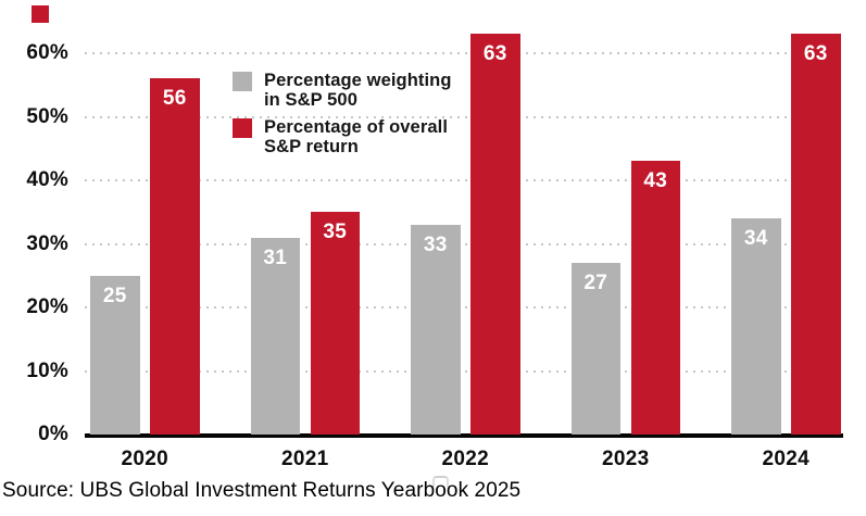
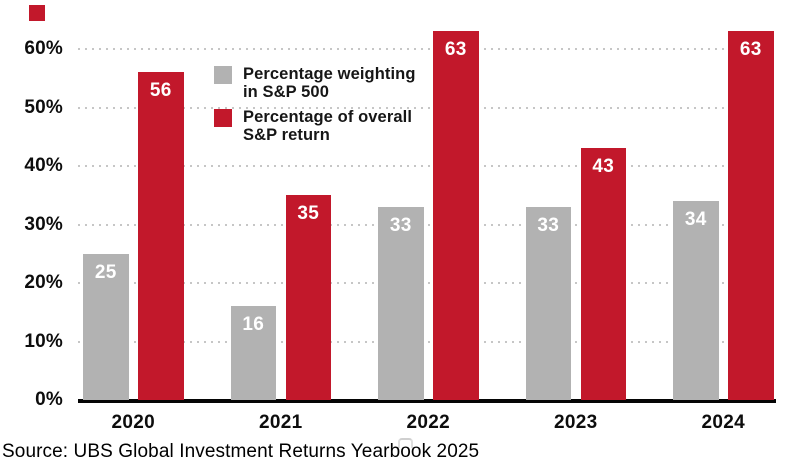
Percentage weighting in S&P 500/2021: 31 -> 16
Percentage weighting in S&P 500/2023: 27 -> 33
